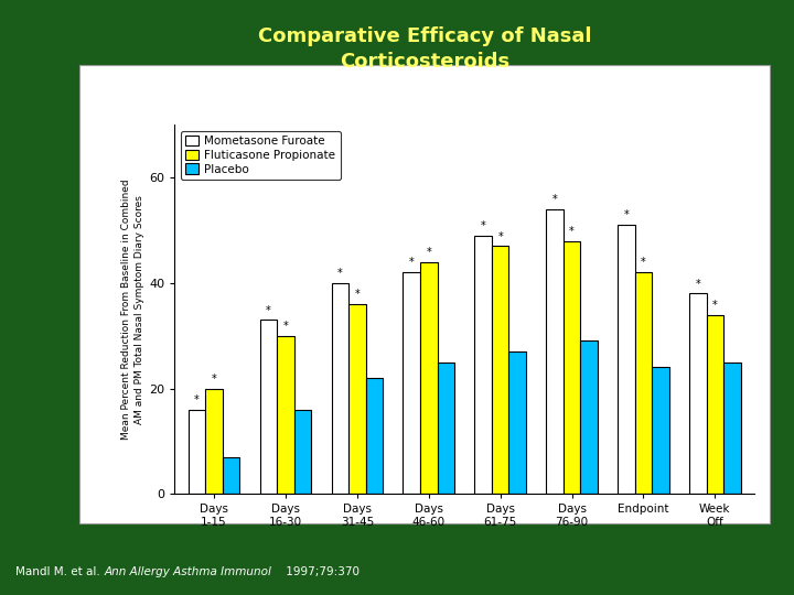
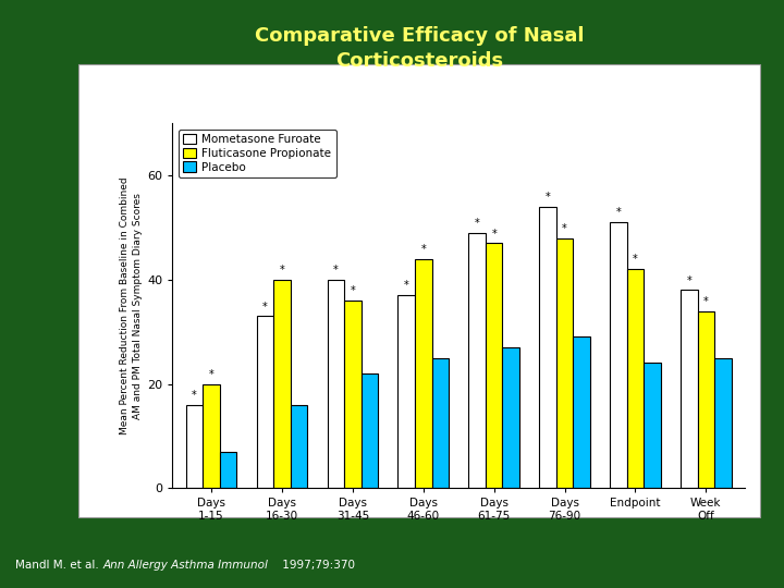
Fluticasone Propionate/Days 16-30: 30 -> 40
Mometasone Furoate/Days 46-60: 42 -> 37
